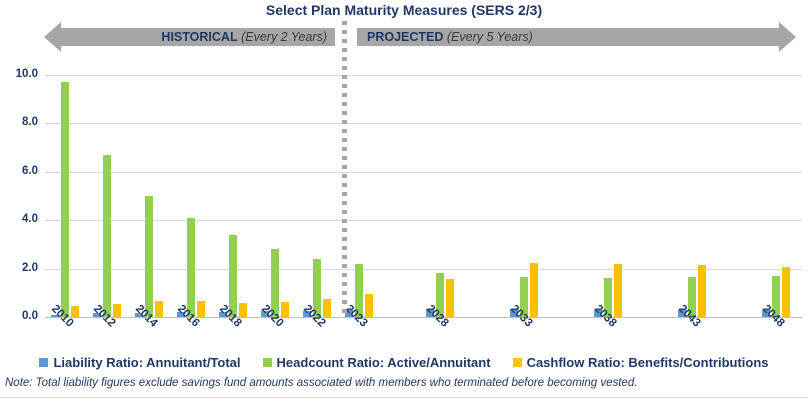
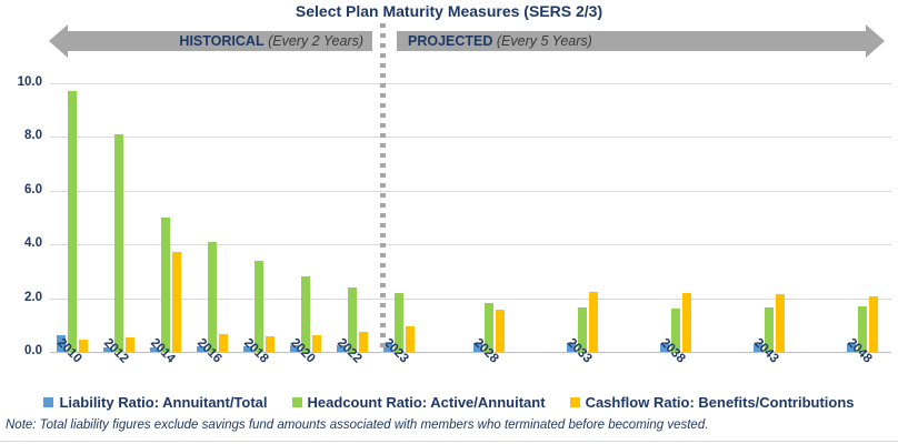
Liability Ratio: Annuitant/Total/2010: 0.1 -> 0.6
Headcount Ratio: Active/Annuitant/2012: 6.7 -> 8.1
Cashflow Ratio: Benefits/Contributions/2014: 0.7 -> 3.7
